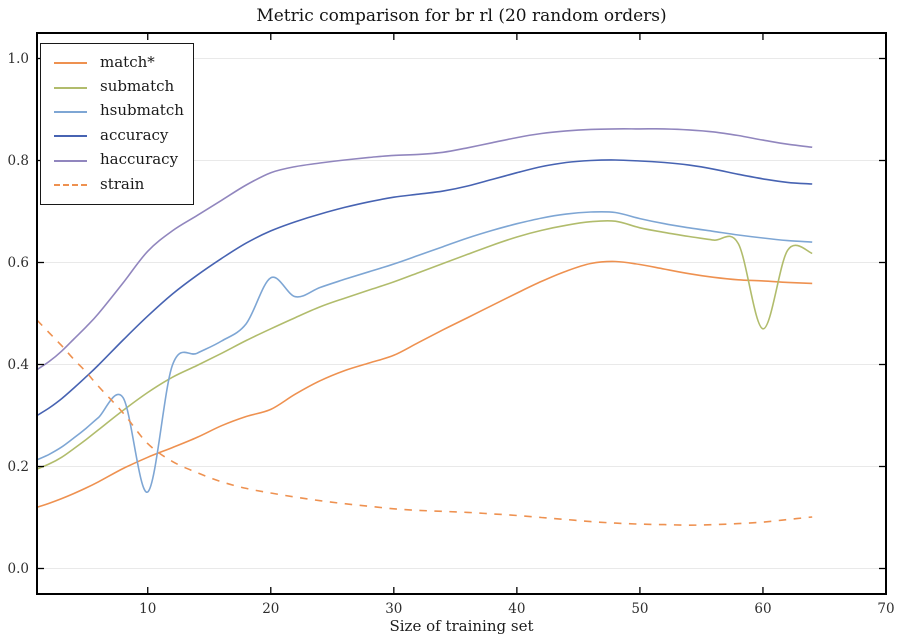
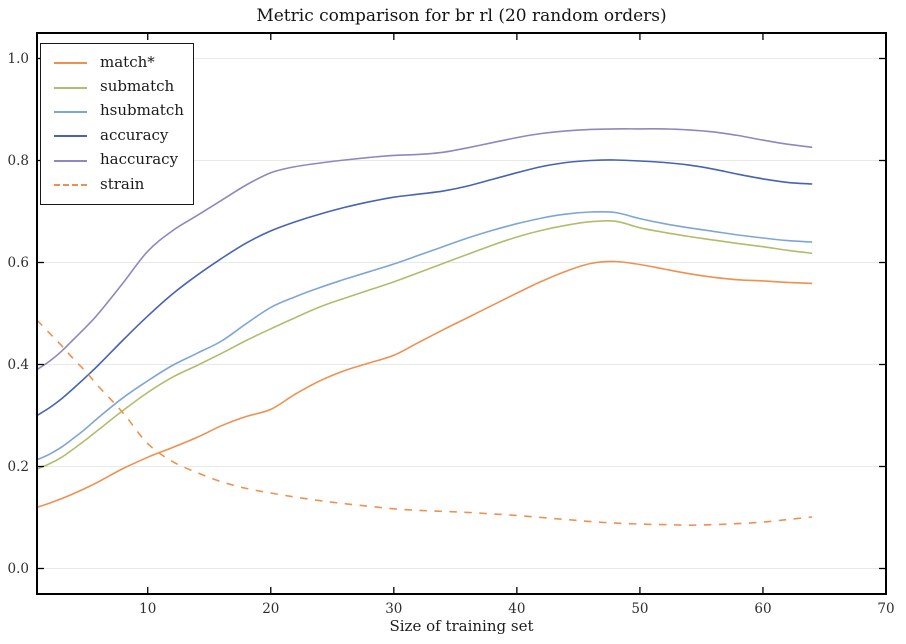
hsubmatch/10: 0.15 -> 0.37
hsubmatch/20: 0.57 -> 0.51
submatch/60: 0.47 -> 0.63
